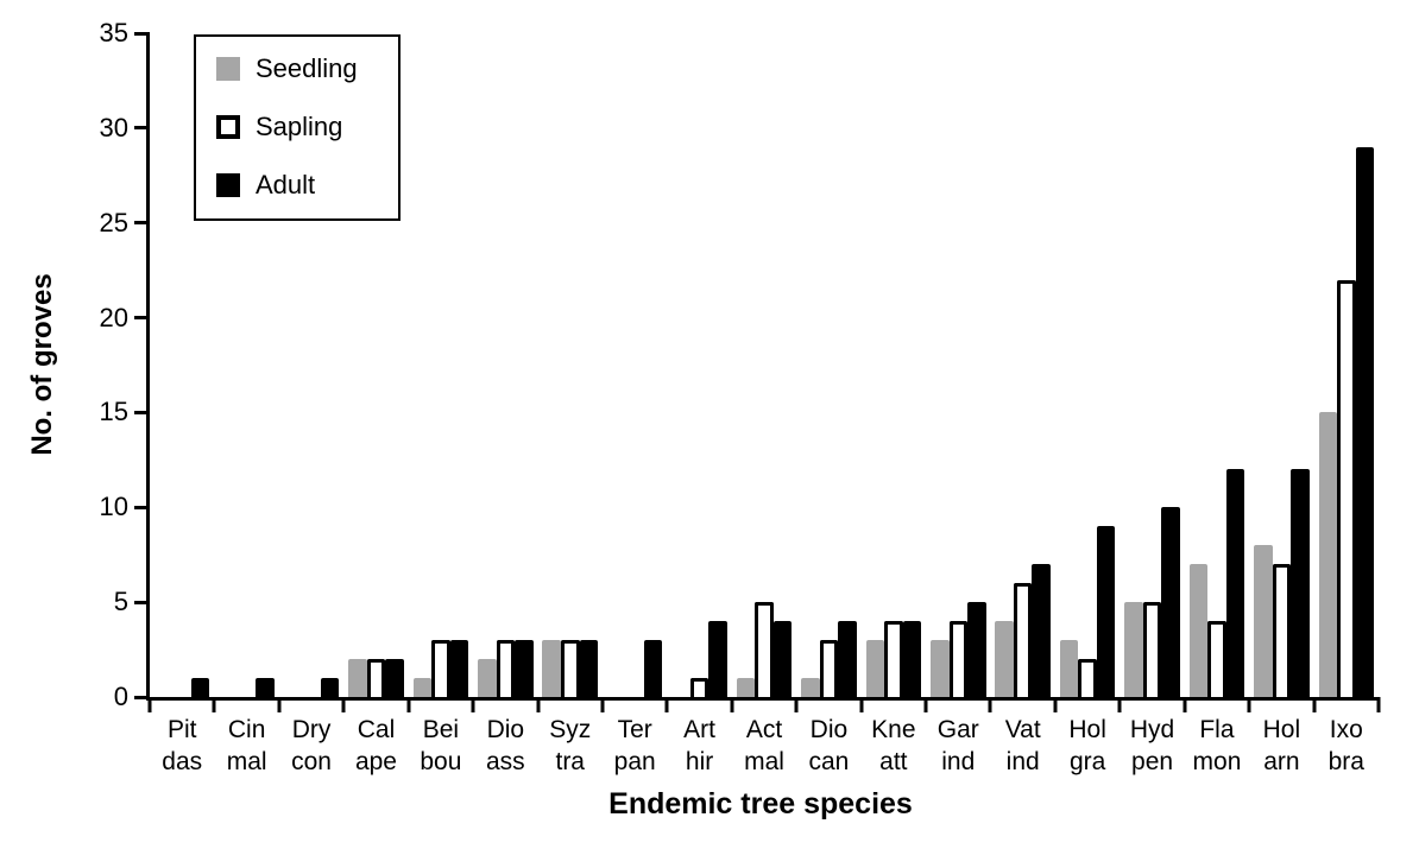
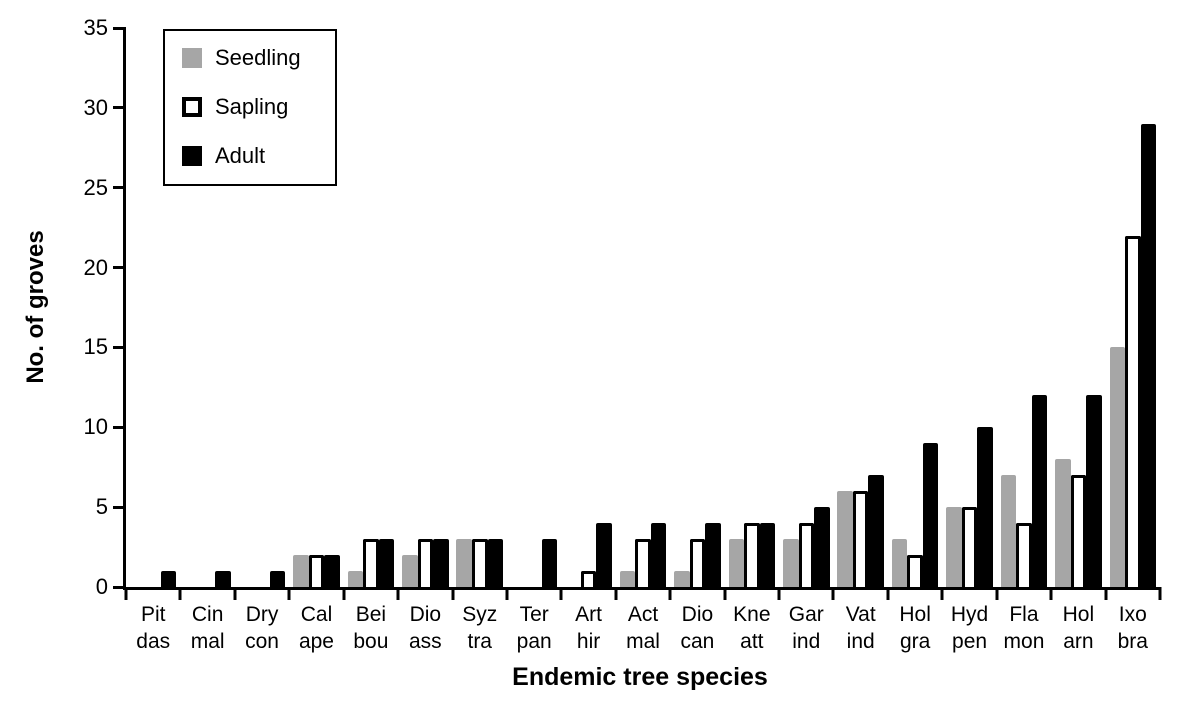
Sapling/Act mal: 5 -> 3
Seedling/Vat ind: 4 -> 6
